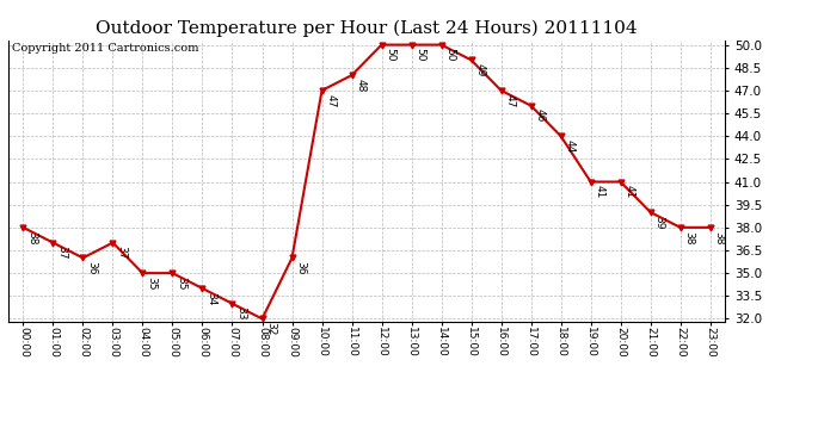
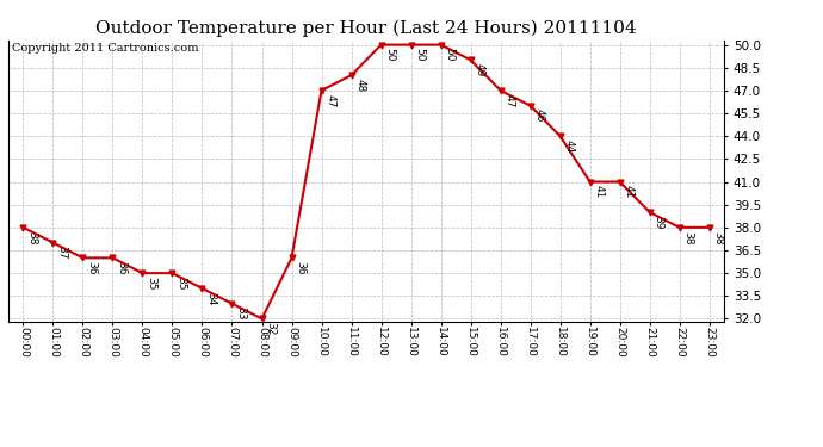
03:00: 37 -> 36
